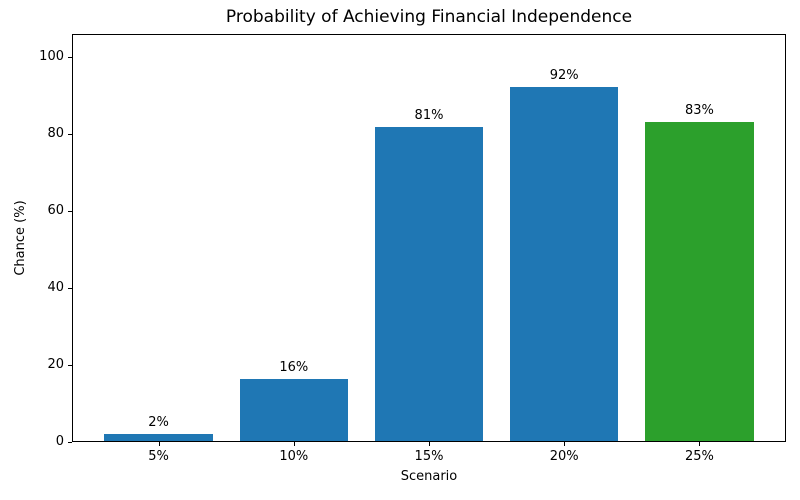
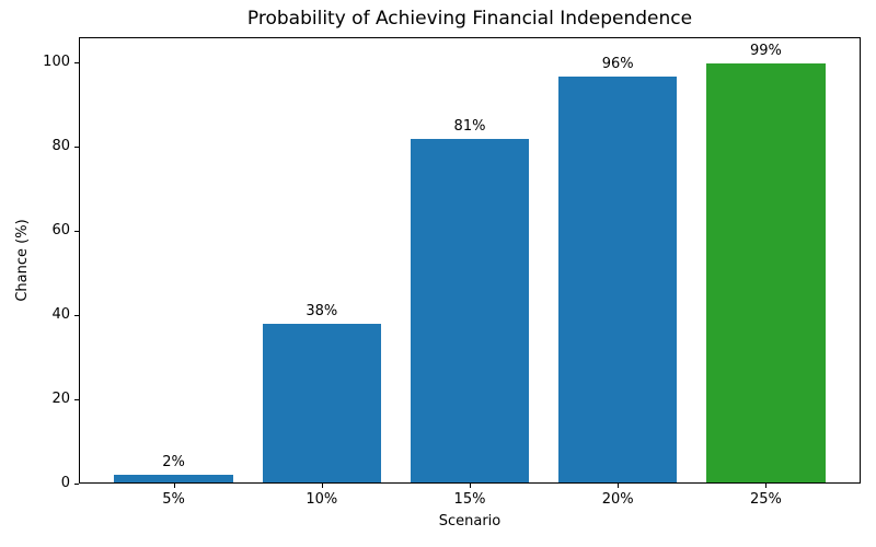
10%: 16% -> 38%
20%: 92% -> 96%
25%: 83% -> 99%
